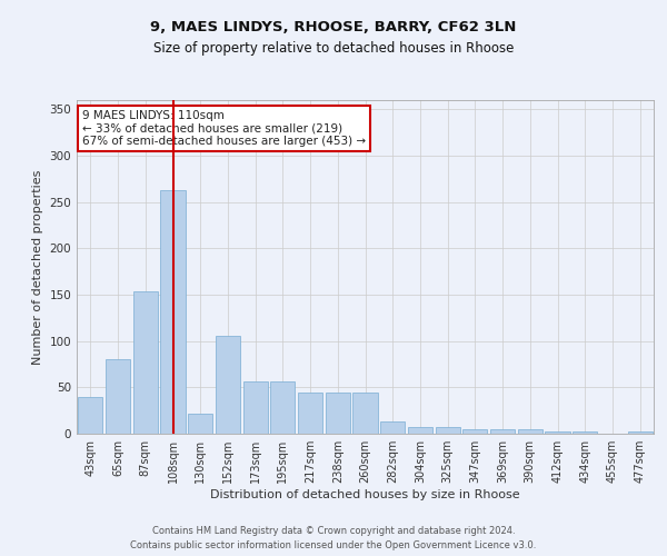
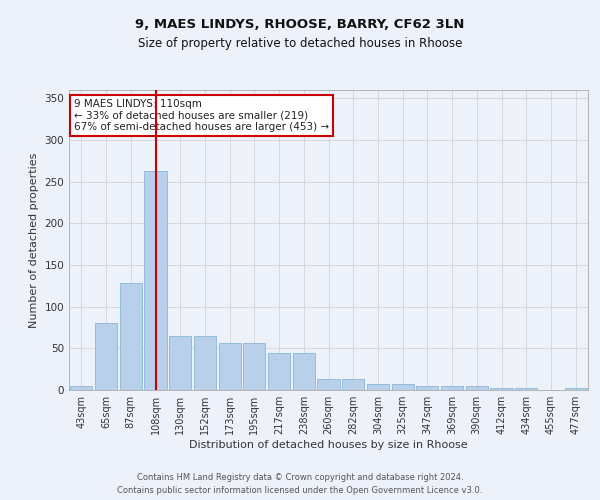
43sqm: 40 -> 5
87sqm: 154 -> 128
130sqm: 22 -> 65
152sqm: 106 -> 65
260sqm: 44 -> 13
